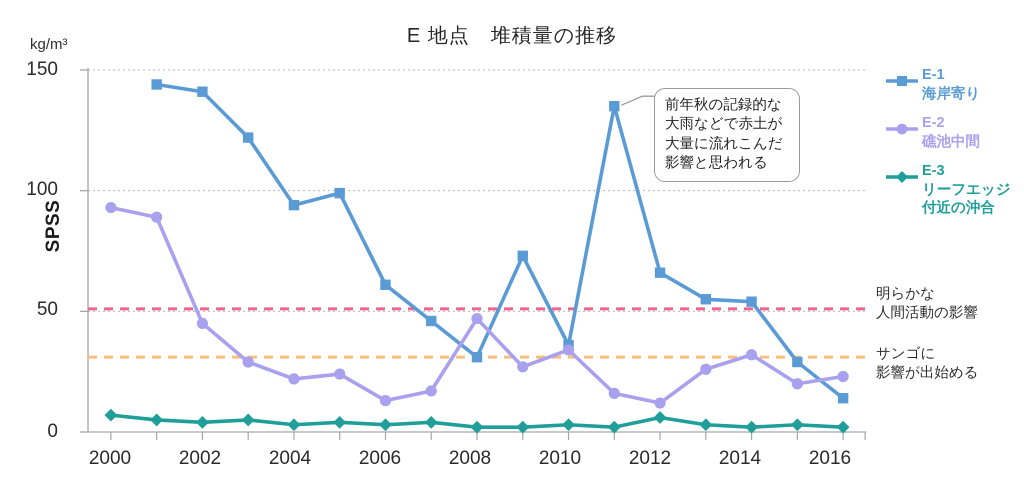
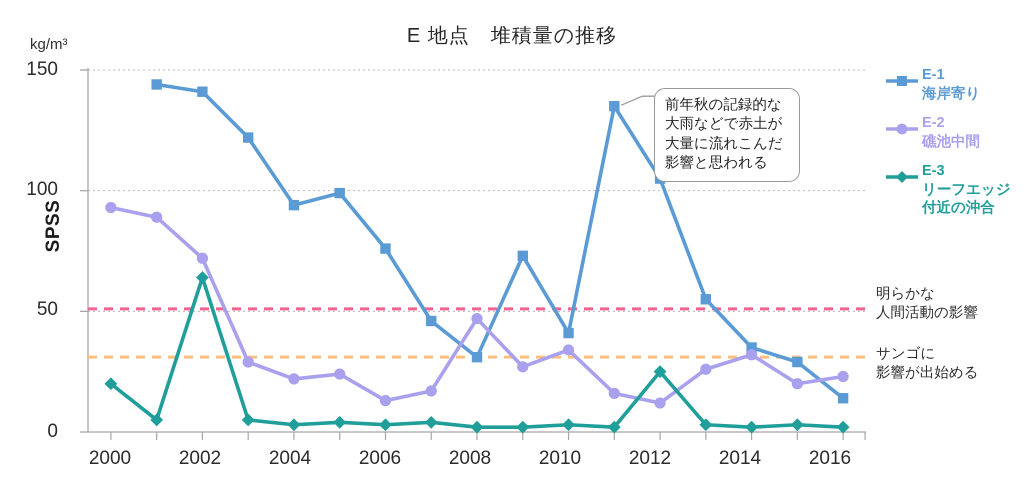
E-3/2000: 7 -> 20
E-2/2002: 45 -> 72
E-3/2002: 4 -> 64
E-1/2006: 61 -> 76
E-1/2010: 36 -> 41
E-1/2012: 66 -> 105
E-3/2012: 6 -> 25
E-1/2014: 54 -> 35
